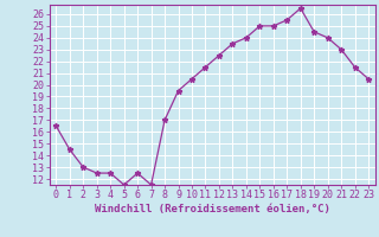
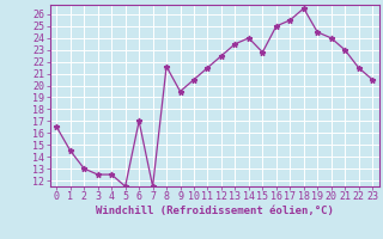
6: 12.5 -> 17.0
8: 17.0 -> 21.6
15: 25.0 -> 22.8
